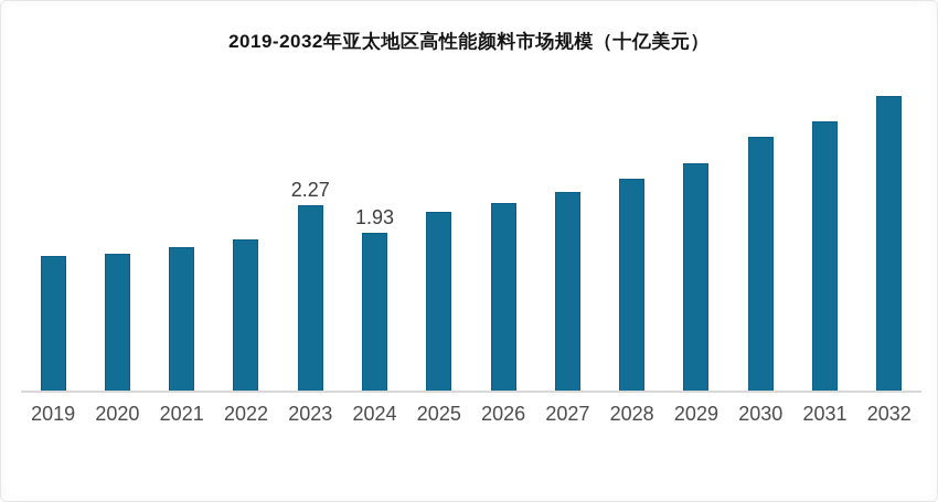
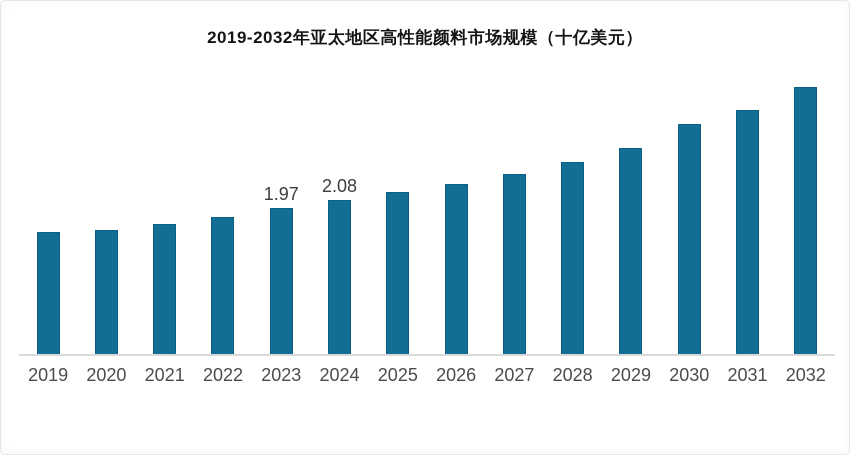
2023: 2.27 -> 1.97
2024: 1.93 -> 2.08
